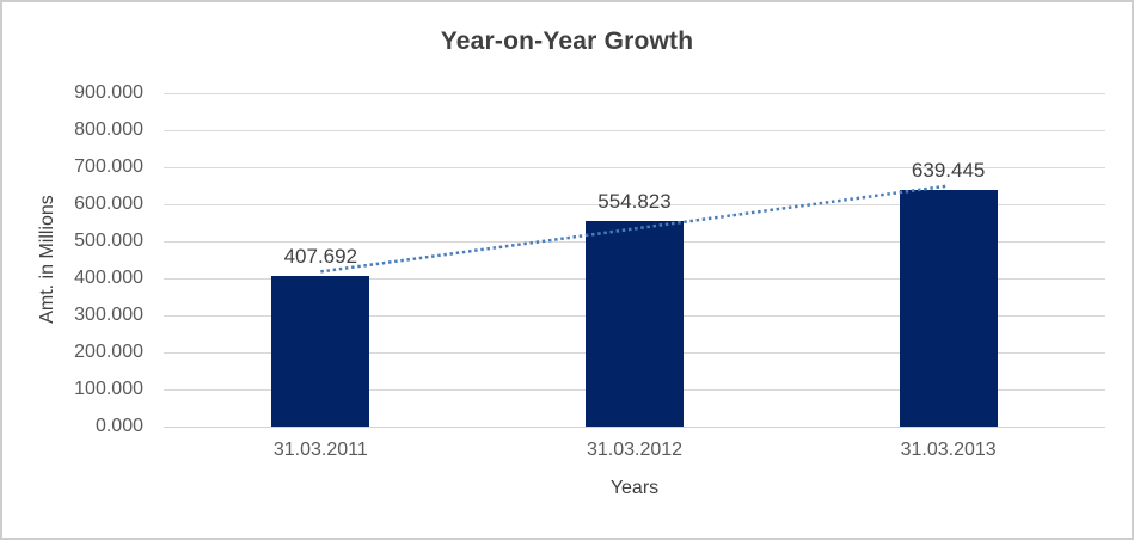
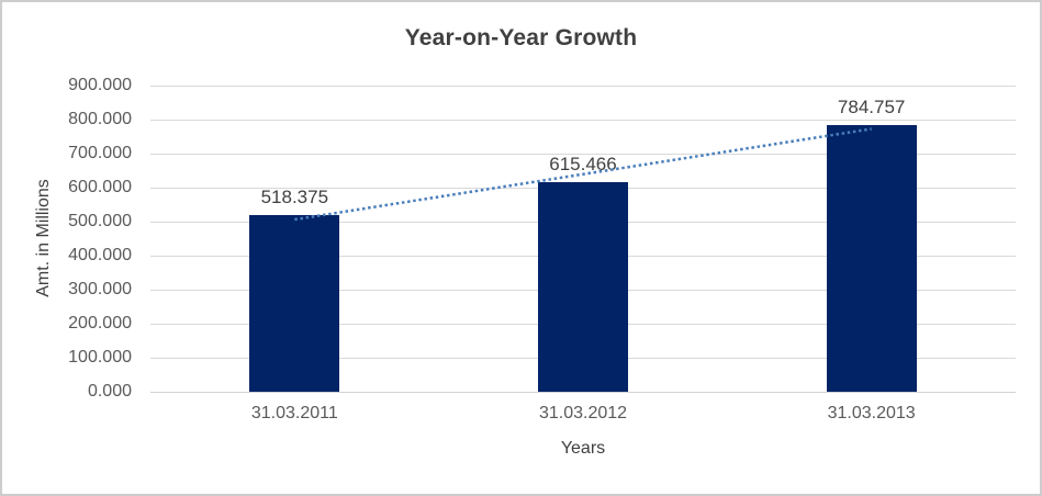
31.03.2011: 407.692 -> 518.375
31.03.2012: 554.823 -> 615.466
31.03.2013: 639.445 -> 784.757
